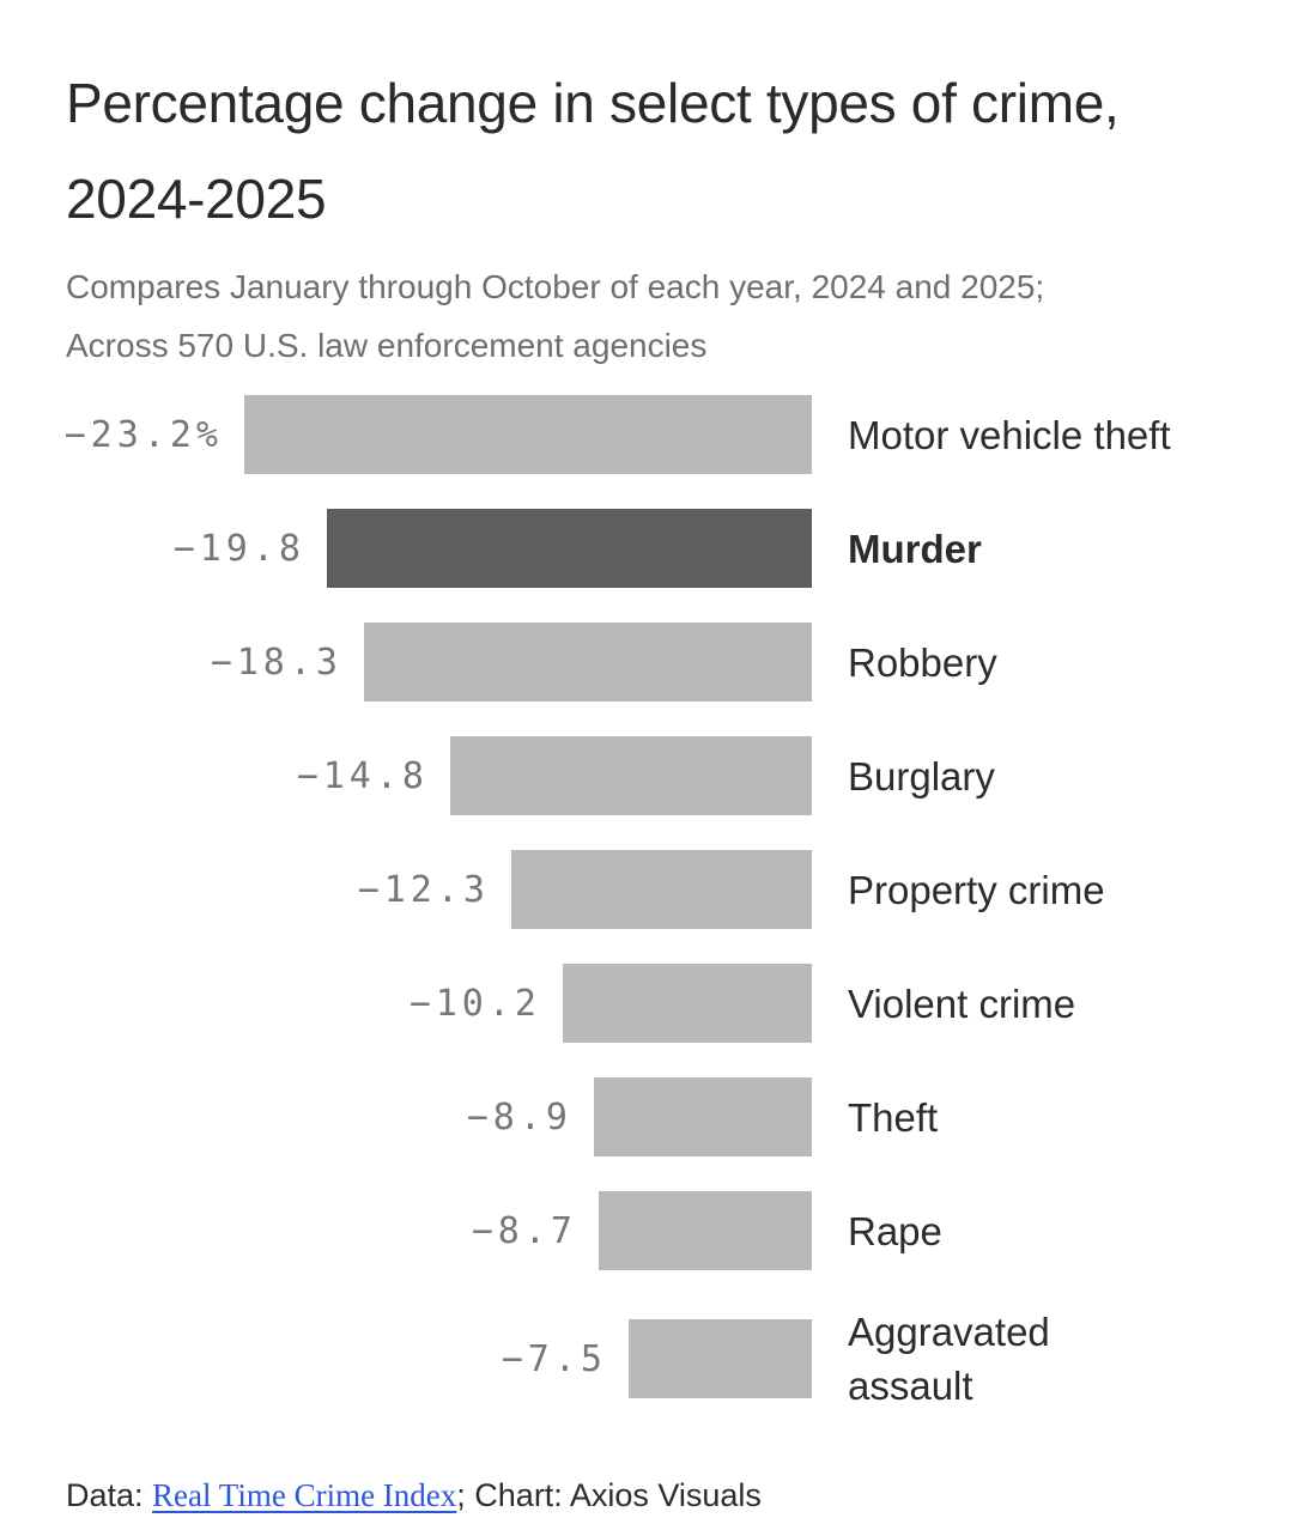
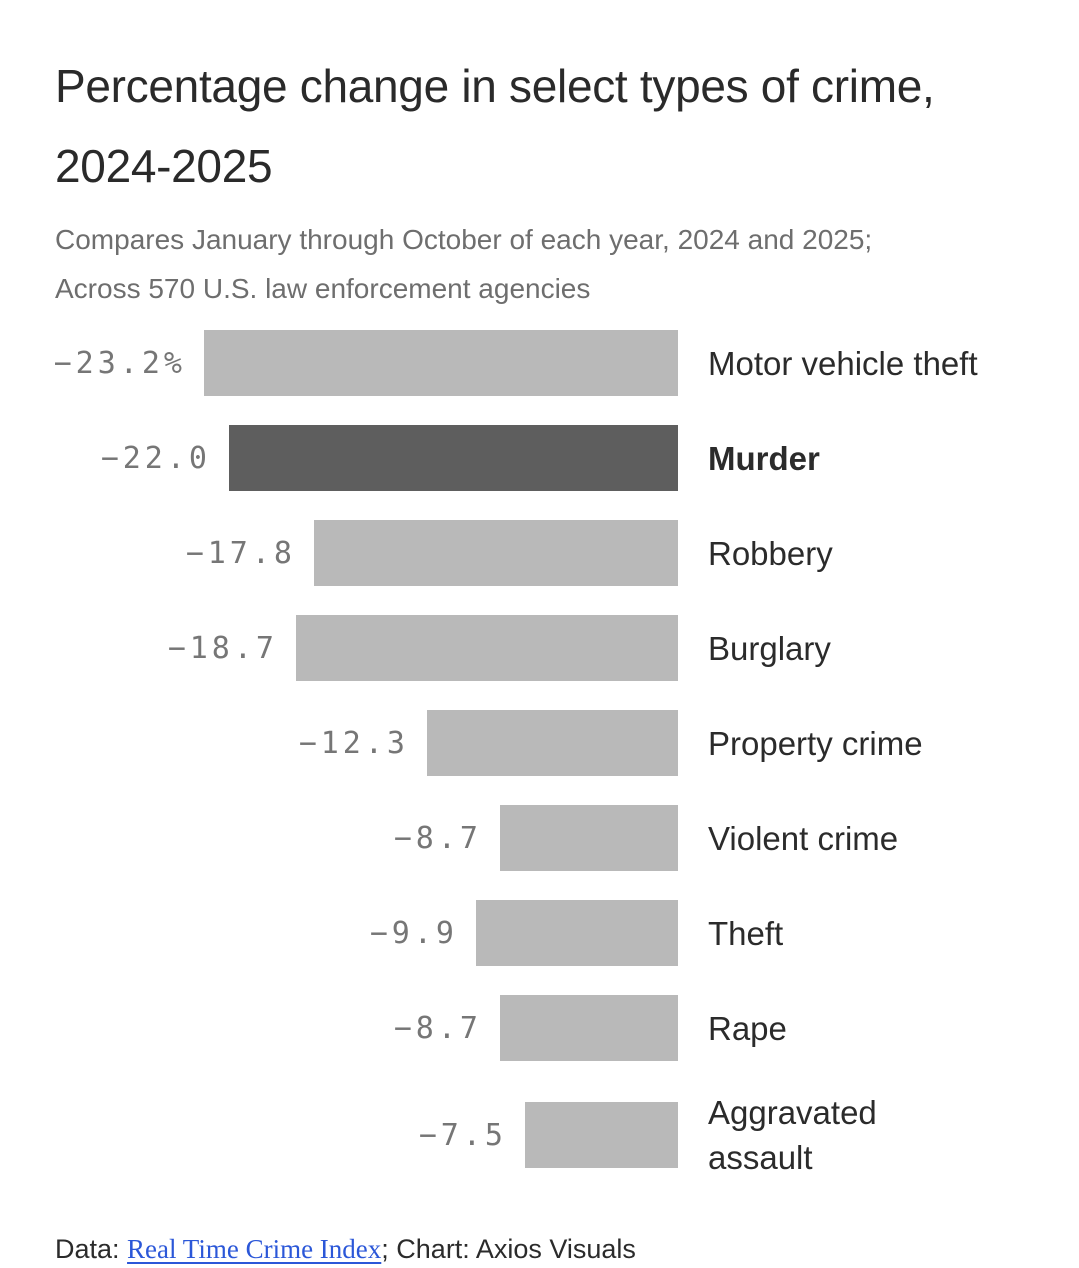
Murder: −19.8 -> −22.0
Robbery: −18.3 -> −17.8
Burglary: −14.8 -> −18.7
Violent crime: −10.2 -> −8.7
Theft: −8.9 -> −9.9
